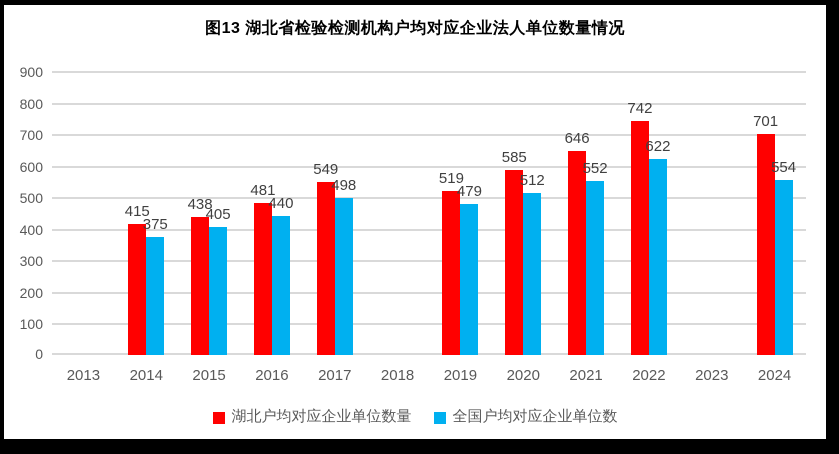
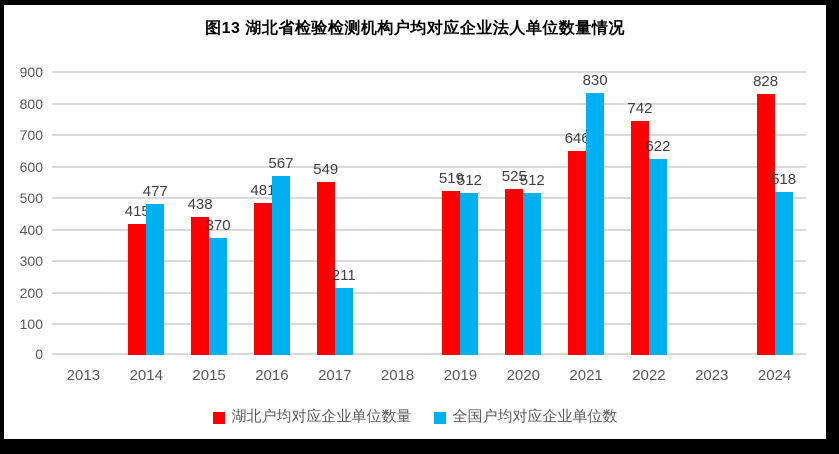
全国户均对应企业单位数/2014: 375 -> 477
全国户均对应企业单位数/2015: 405 -> 370
全国户均对应企业单位数/2016: 440 -> 567
全国户均对应企业单位数/2017: 498 -> 211
全国户均对应企业单位数/2019: 479 -> 512
湖北户均对应企业单位数量/2020: 585 -> 525
全国户均对应企业单位数/2021: 552 -> 830
湖北户均对应企业单位数量/2024: 701 -> 828
全国户均对应企业单位数/2024: 554 -> 518
